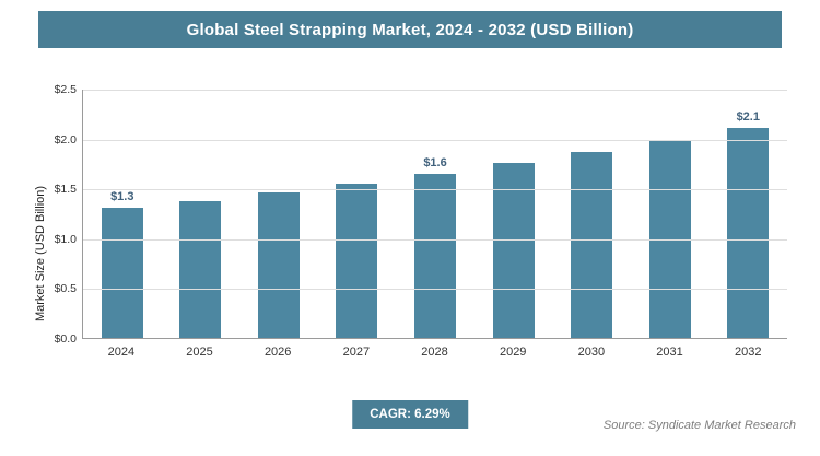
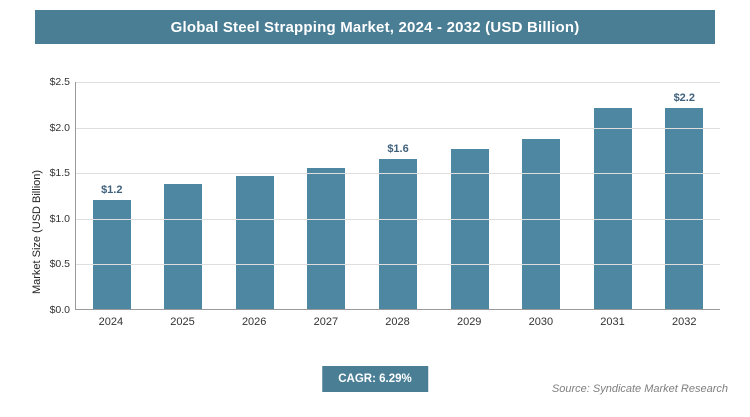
2024: $1.3 -> $1.2
2031: $2.0 -> $2.2
2032: $2.1 -> $2.2
